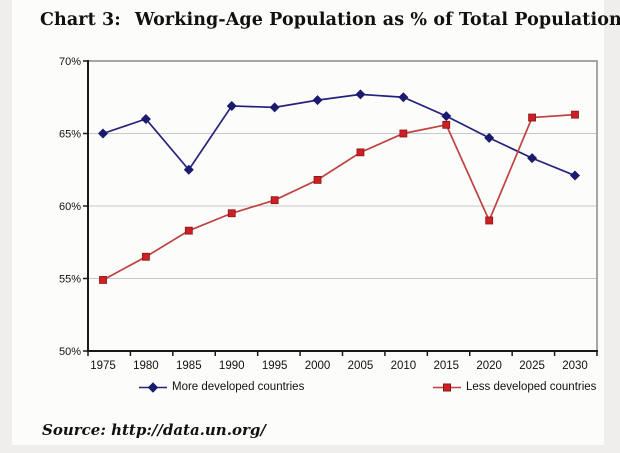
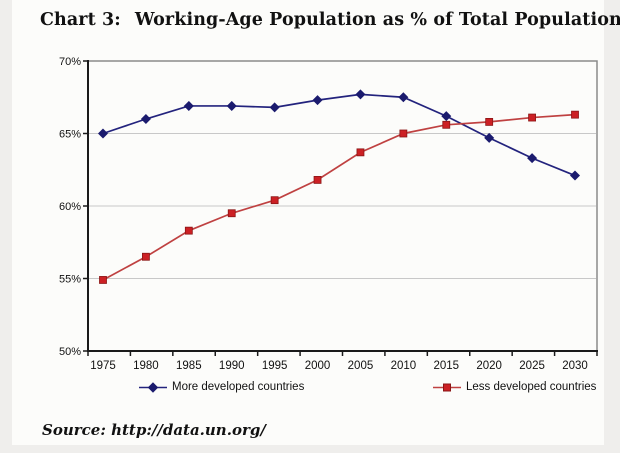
More developed countries/1985: 62.5% -> 66.9%
Less developed countries/2020: 59.0% -> 65.8%
